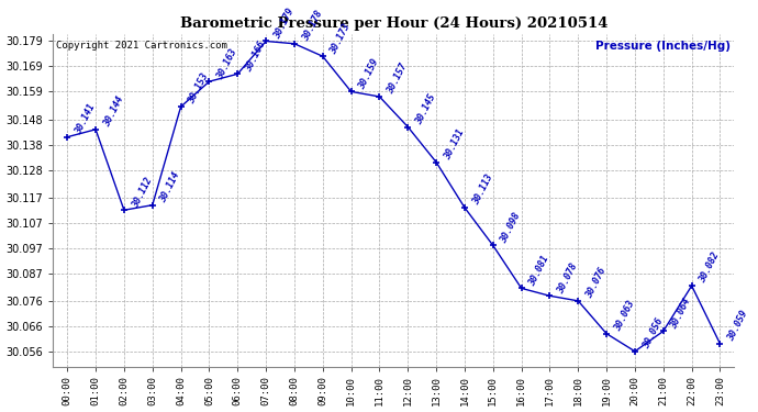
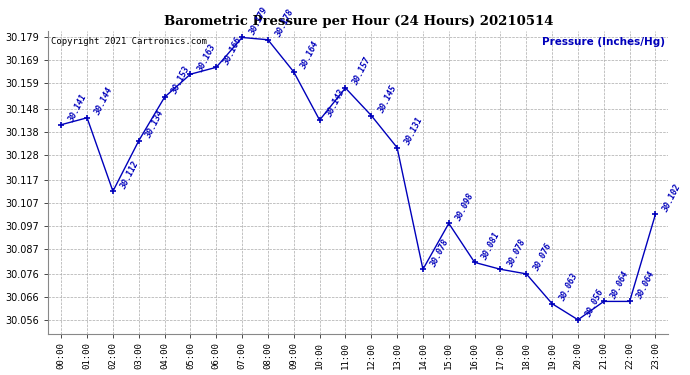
03:00: 30.114 -> 30.134
09:00: 30.173 -> 30.164
10:00: 30.159 -> 30.143
14:00: 30.113 -> 30.078
22:00: 30.082 -> 30.064
23:00: 30.059 -> 30.102
